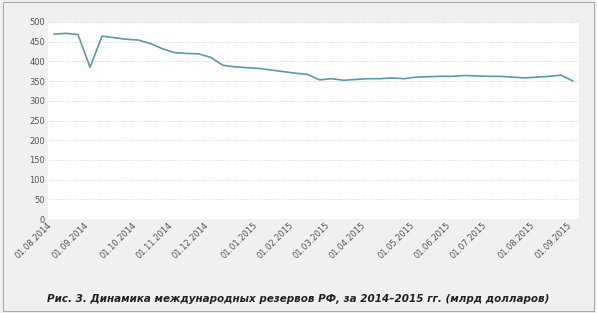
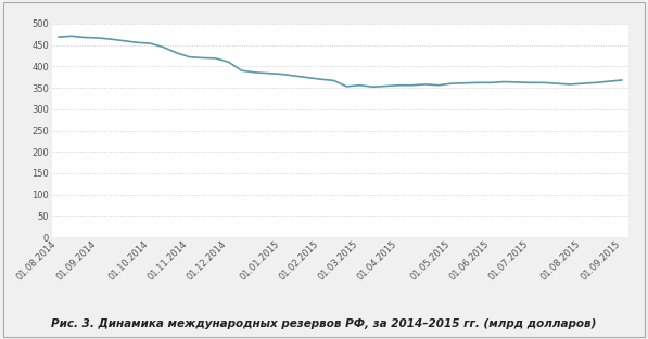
01.09.2014: 385 -> 467
01.09.2015: 350 -> 368
